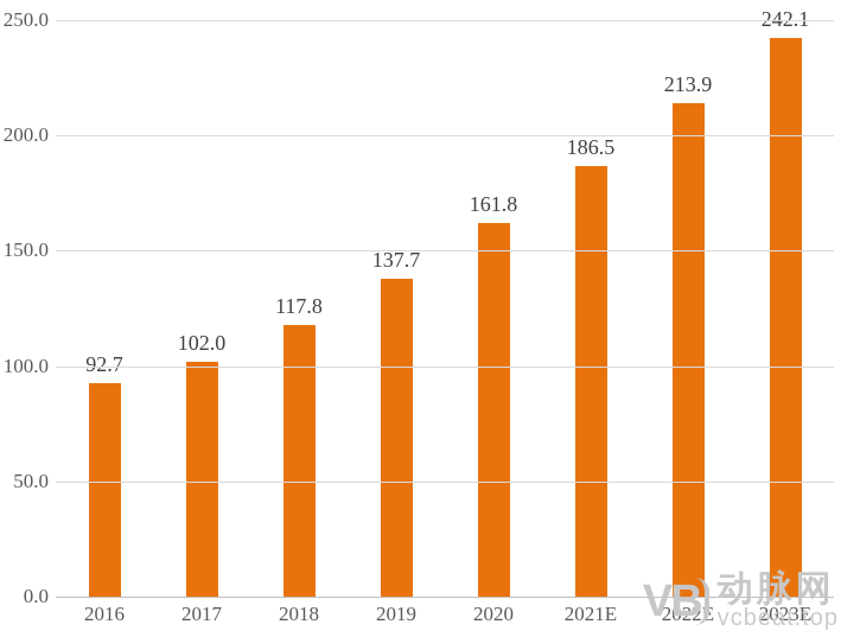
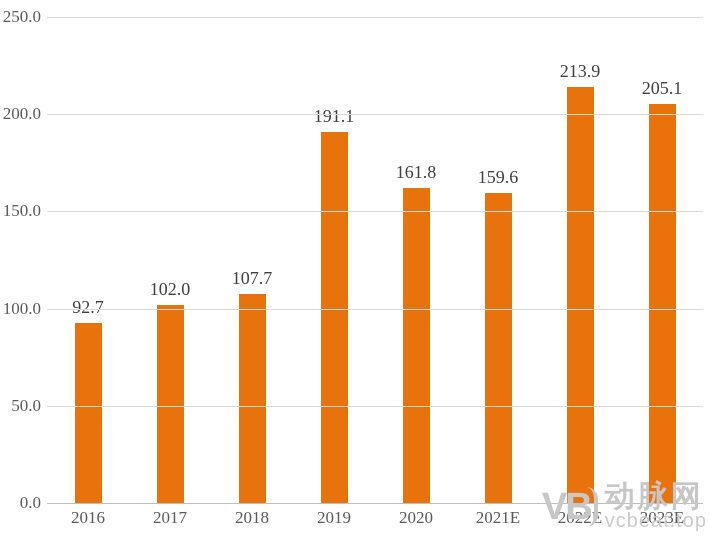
2018: 117.8 -> 107.7
2019: 137.7 -> 191.1
2021E: 186.5 -> 159.6
2023E: 242.1 -> 205.1
